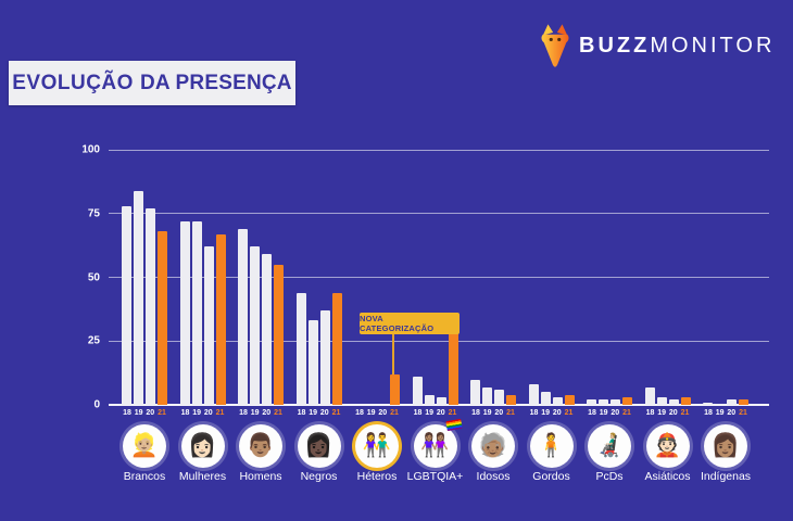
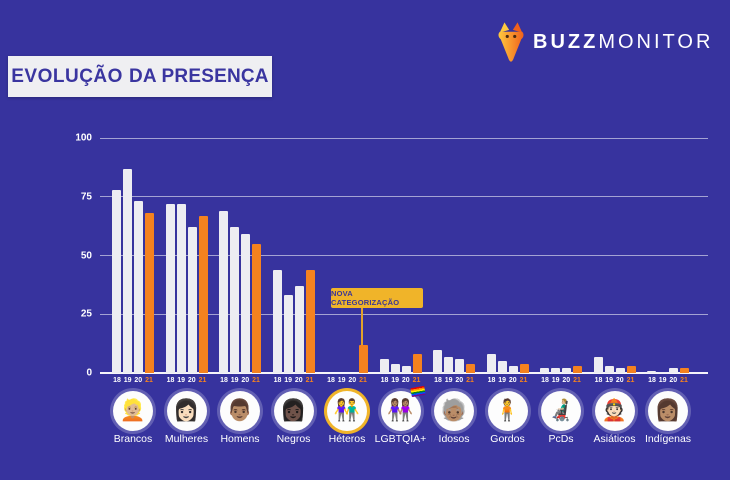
19/Brancos: 84 -> 87
20/Brancos: 77 -> 73
18/LGBTQIA+: 11 -> 6
21/LGBTQIA+: 32 -> 8
